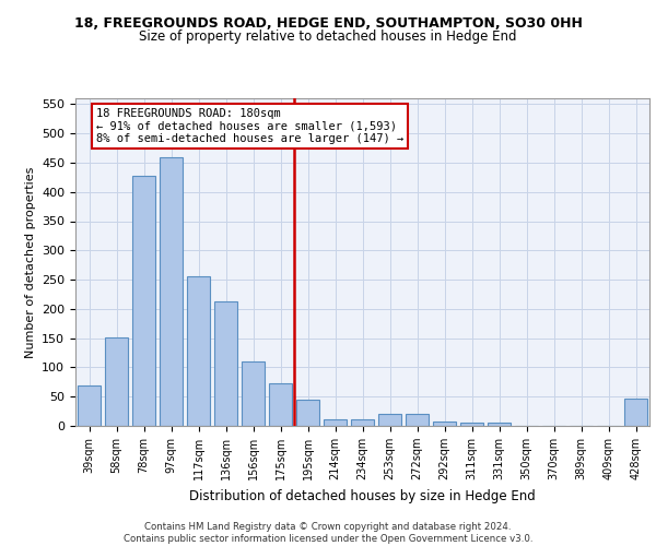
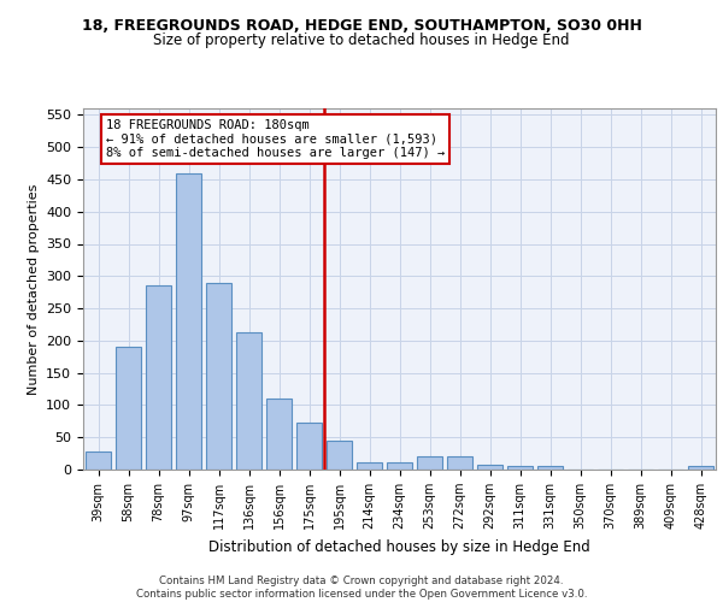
39sqm: 70 -> 28
58sqm: 152 -> 190
78sqm: 428 -> 285
117sqm: 256 -> 290
428sqm: 46 -> 5
